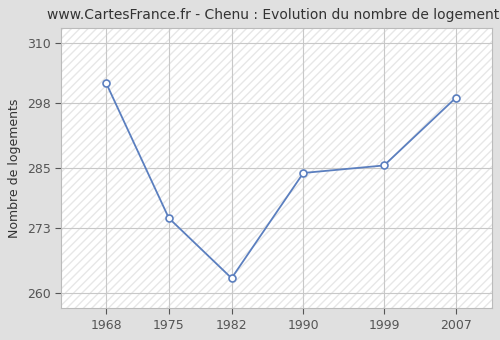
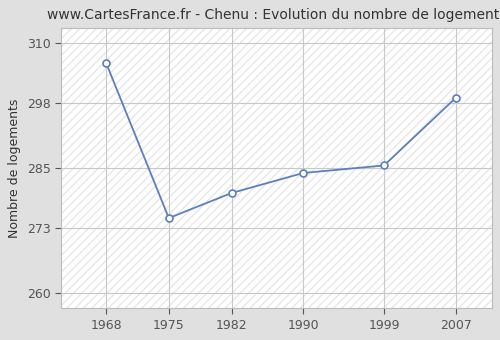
1968: 302.0 -> 306.0
1982: 263.0 -> 280.0
